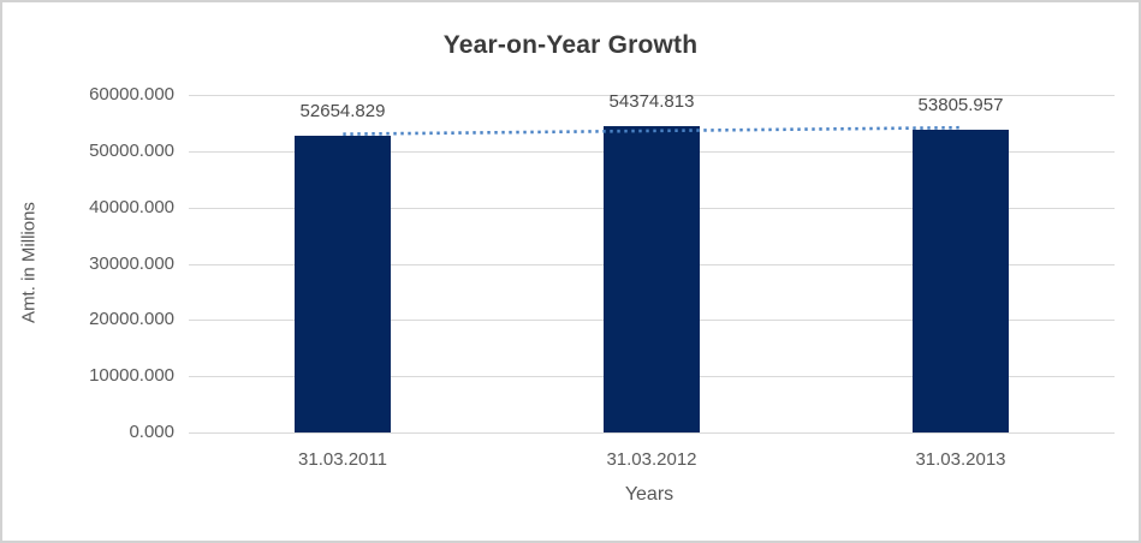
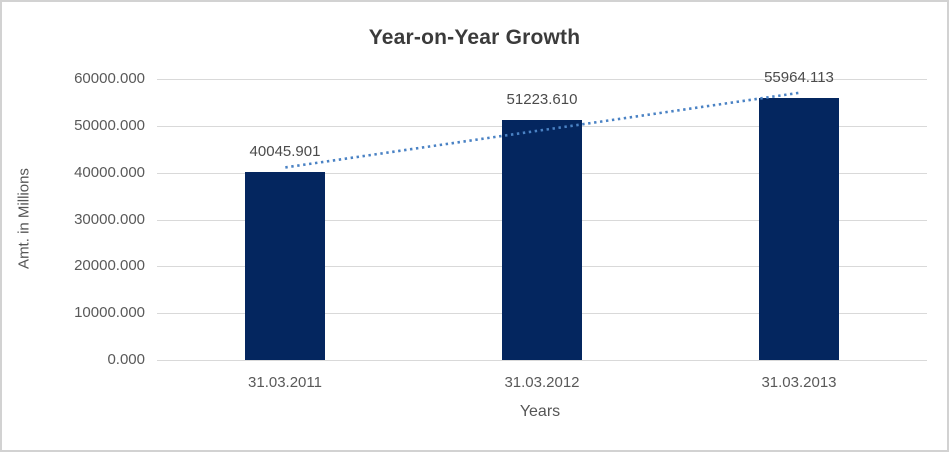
31.03.2011: 52654.829 -> 40045.901
31.03.2012: 54374.813 -> 51223.610
31.03.2013: 53805.957 -> 55964.113
